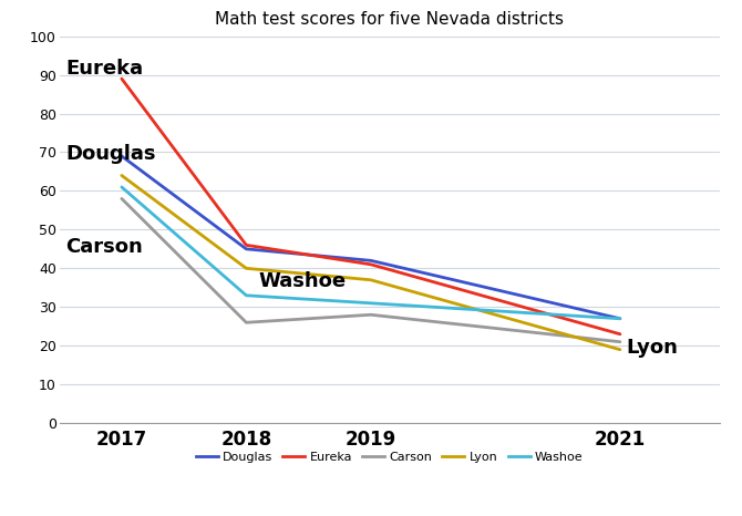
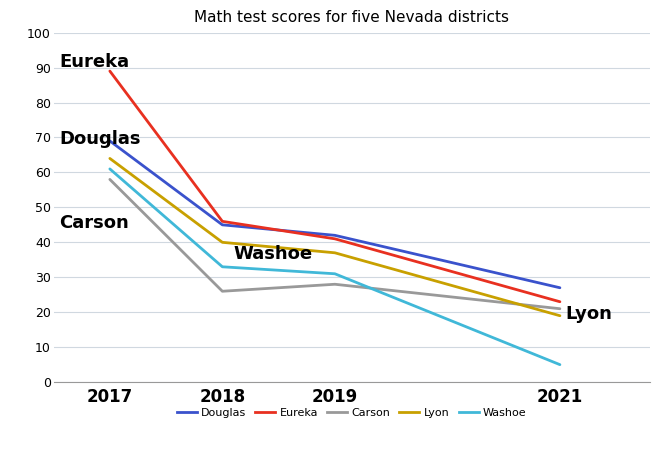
Washoe/2021: 27 -> 5
